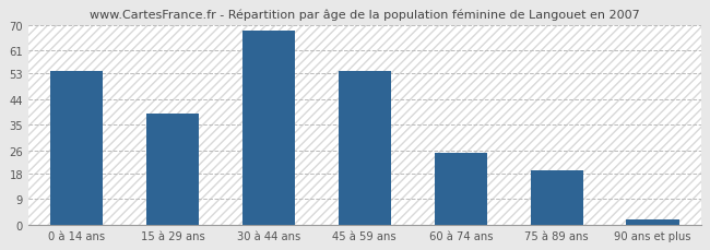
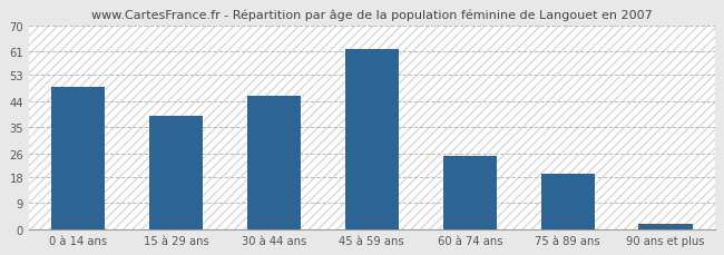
0 à 14 ans: 54 -> 49
30 à 44 ans: 68 -> 46
45 à 59 ans: 54 -> 62
